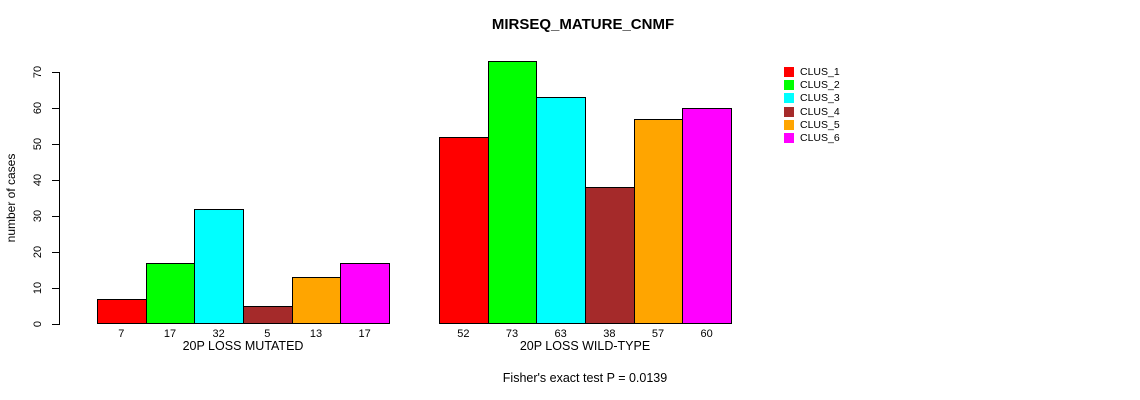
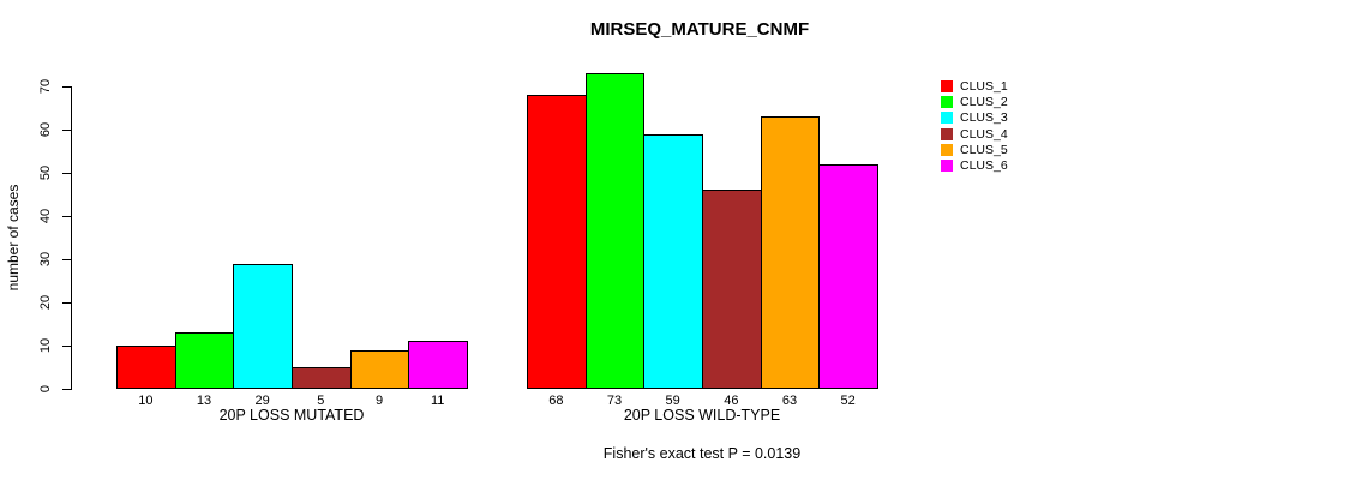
CLUS_1/20P LOSS MUTATED: 7 -> 10
CLUS_2/20P LOSS MUTATED: 17 -> 13
CLUS_3/20P LOSS MUTATED: 32 -> 29
CLUS_5/20P LOSS MUTATED: 13 -> 9
CLUS_6/20P LOSS MUTATED: 17 -> 11
CLUS_1/20P LOSS WILD-TYPE: 52 -> 68
CLUS_3/20P LOSS WILD-TYPE: 63 -> 59
CLUS_4/20P LOSS WILD-TYPE: 38 -> 46
CLUS_5/20P LOSS WILD-TYPE: 57 -> 63
CLUS_6/20P LOSS WILD-TYPE: 60 -> 52
